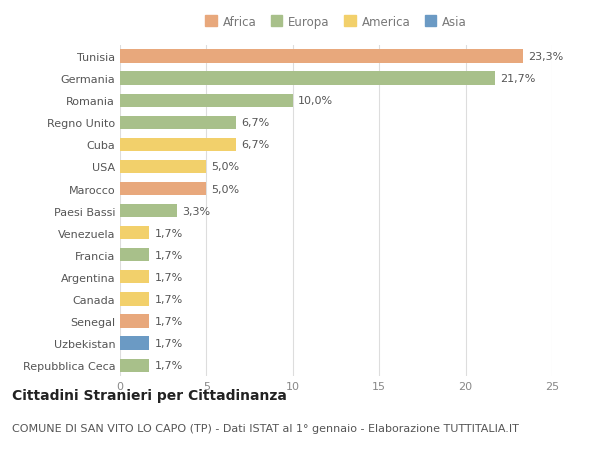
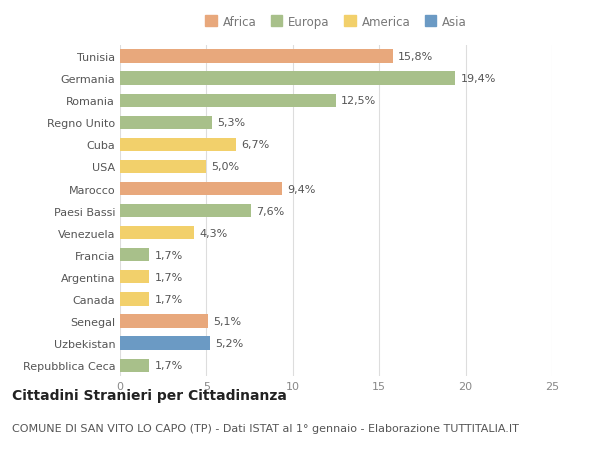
Tunisia: 23,3% -> 15,8%
Germania: 21,7% -> 19,4%
Romania: 10,0% -> 12,5%
Regno Unito: 6,7% -> 5,3%
Marocco: 5,0% -> 9,4%
Paesi Bassi: 3,3% -> 7,6%
Venezuela: 1,7% -> 4,3%
Senegal: 1,7% -> 5,1%
Uzbekistan: 1,7% -> 5,2%
